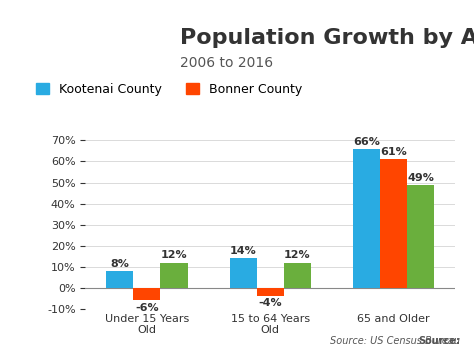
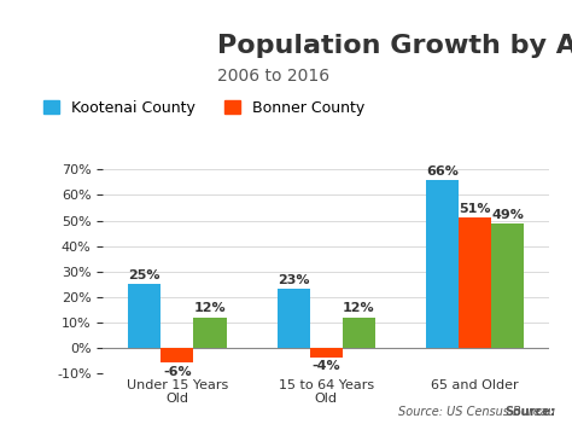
Kootenai County/Under 15 Years Old: 8% -> 25%
Kootenai County/15 to 64 Years Old: 14% -> 23%
Bonner County/65 and Older: 61% -> 51%
